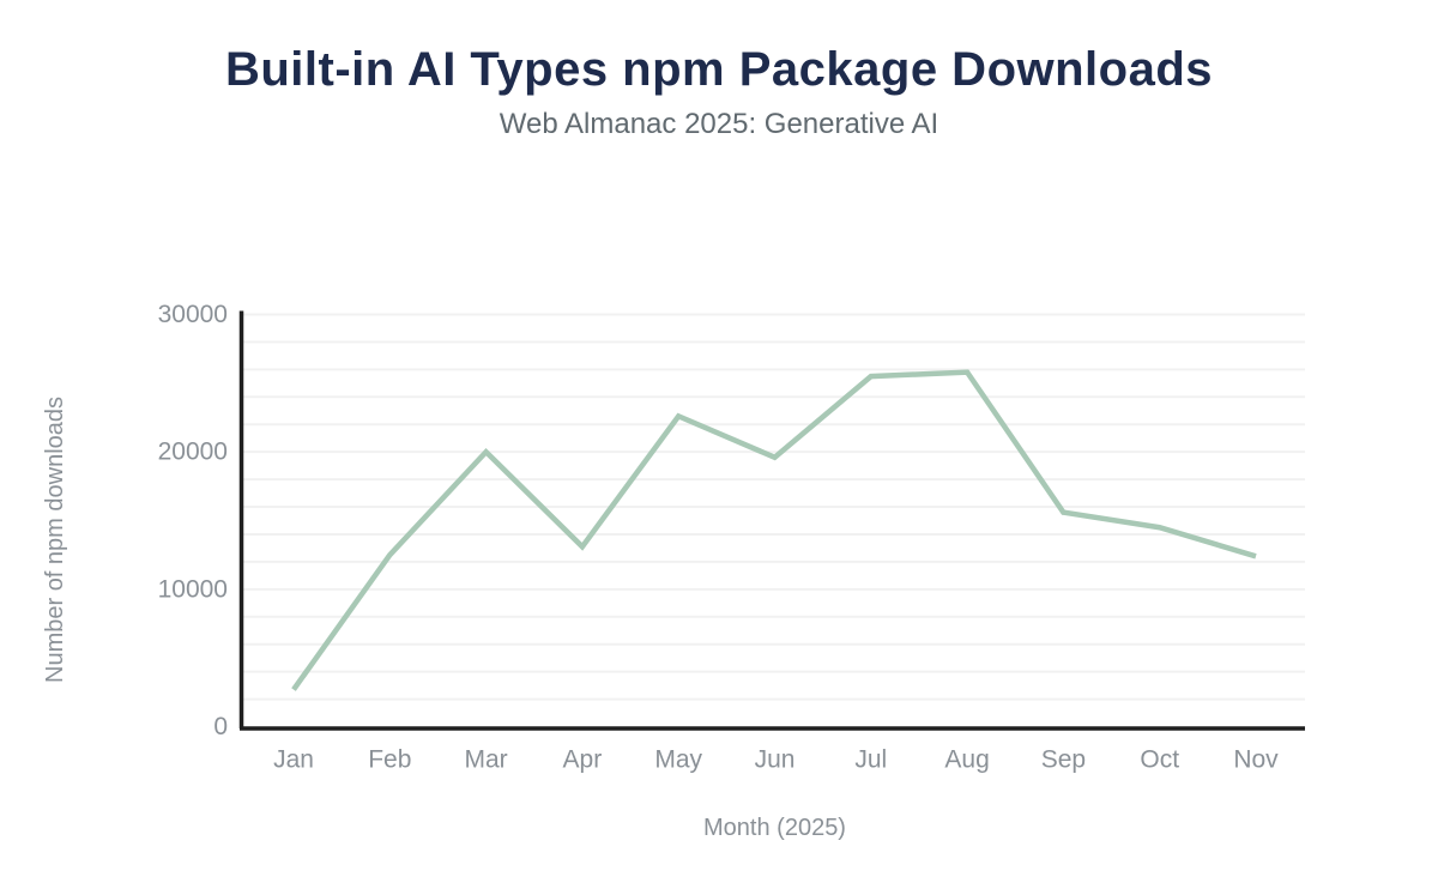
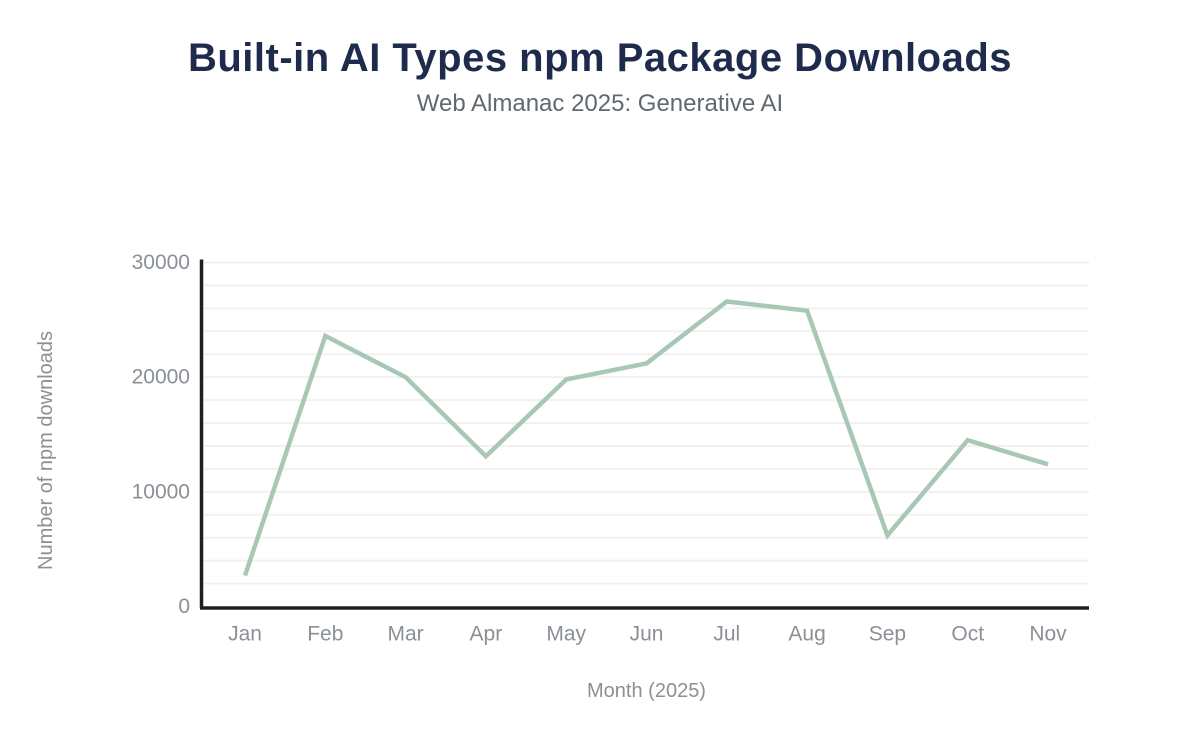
Feb: 12500 -> 23600
May: 22600 -> 19800
Jun: 19600 -> 21200
Jul: 25500 -> 26600
Sep: 15600 -> 6200
